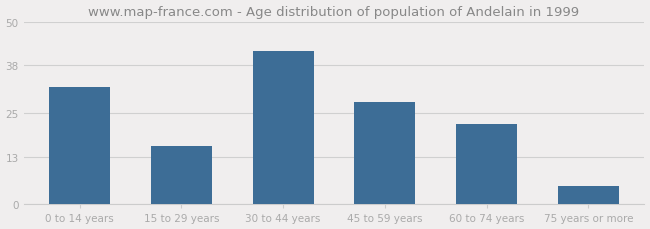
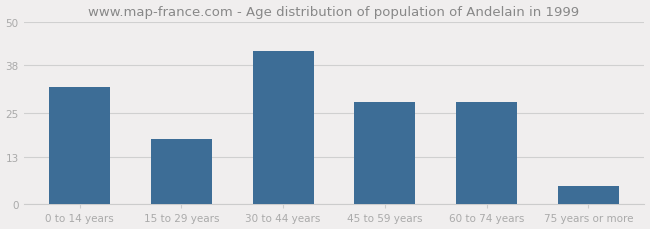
15 to 29 years: 16 -> 18
60 to 74 years: 22 -> 28
